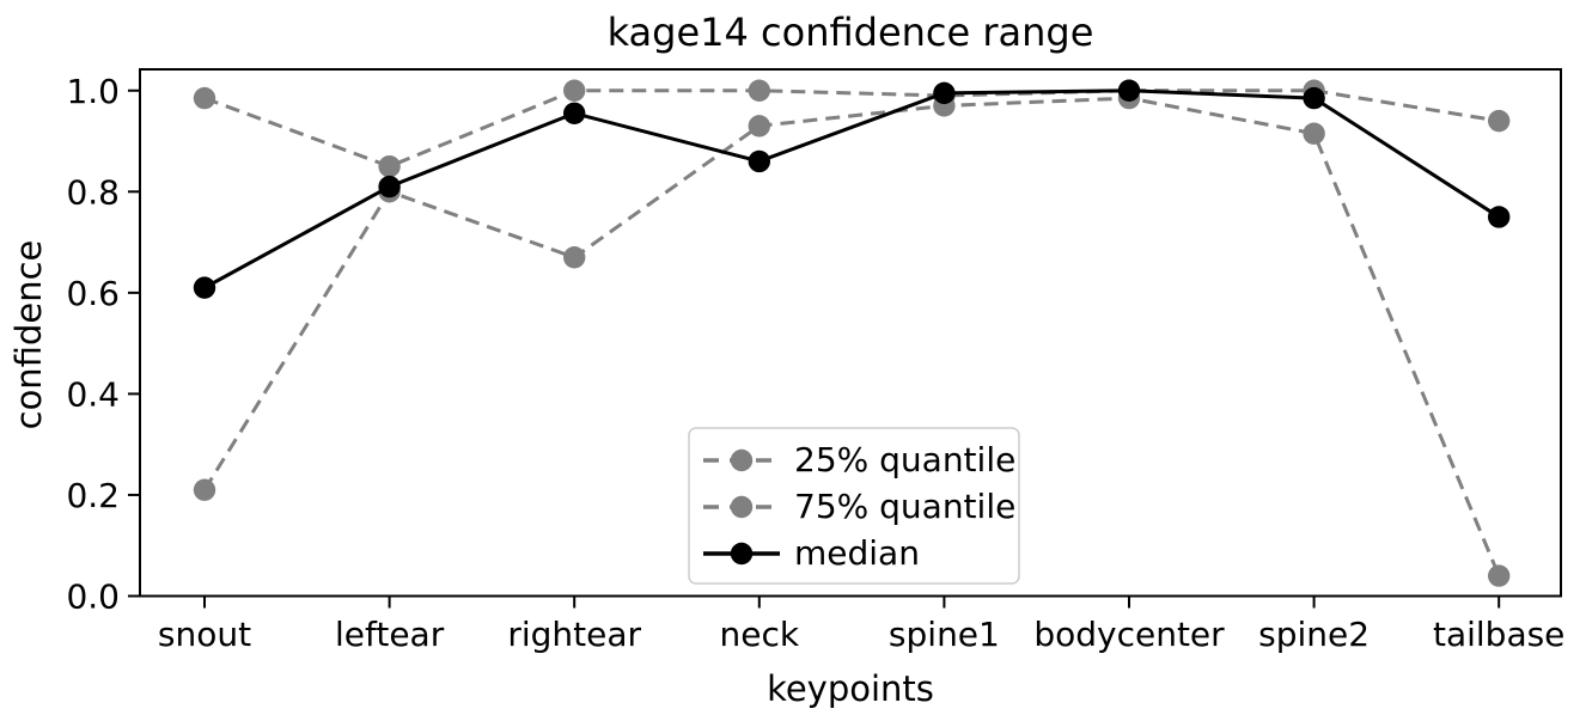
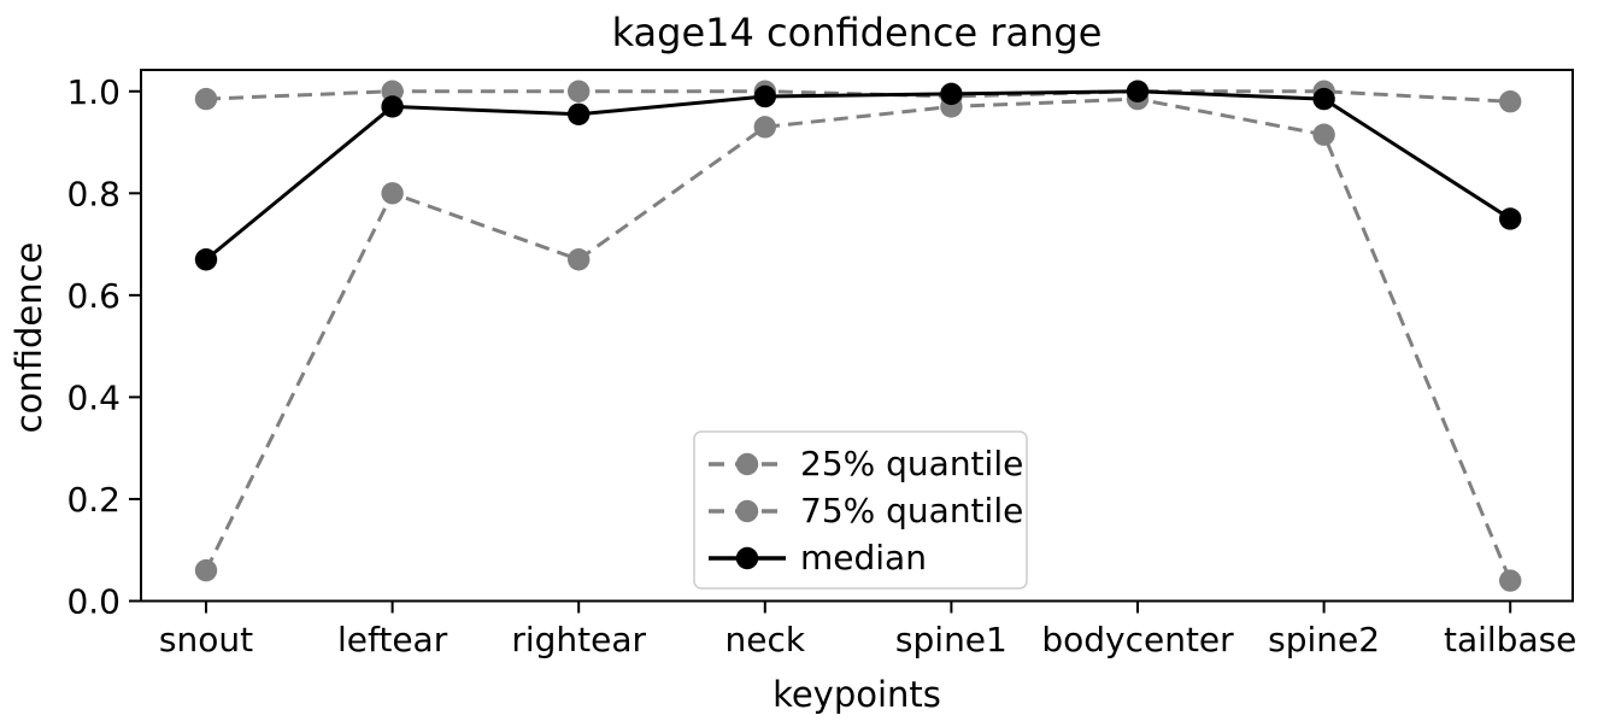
25% quantile/snout: 0.21 -> 0.06
median/snout: 0.61 -> 0.67
75% quantile/leftear: 0.85 -> 1.00
median/leftear: 0.81 -> 0.97
median/neck: 0.86 -> 0.99
75% quantile/tailbase: 0.94 -> 0.98
